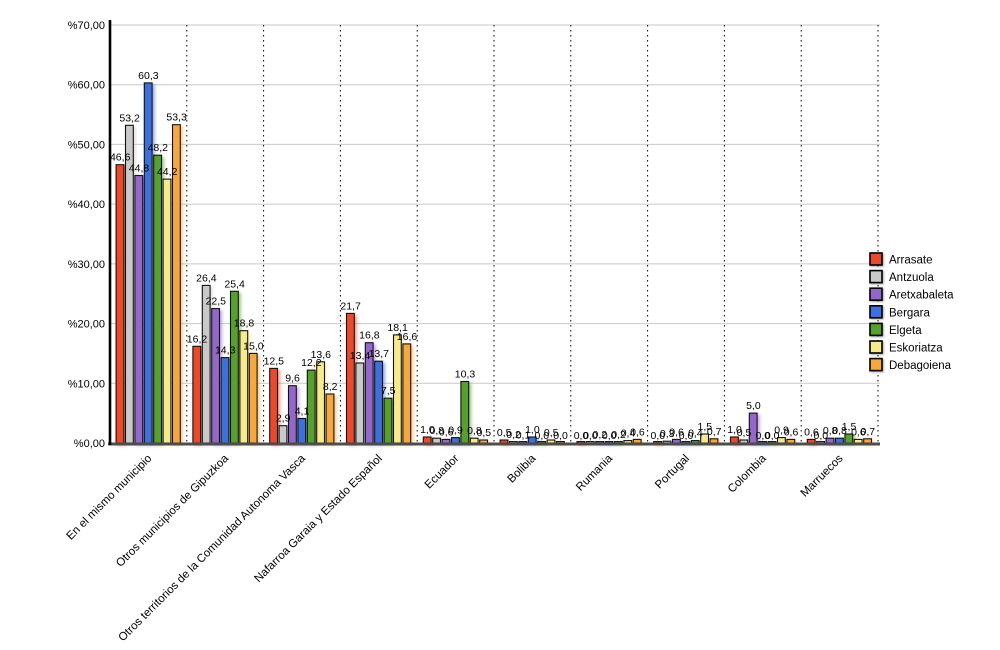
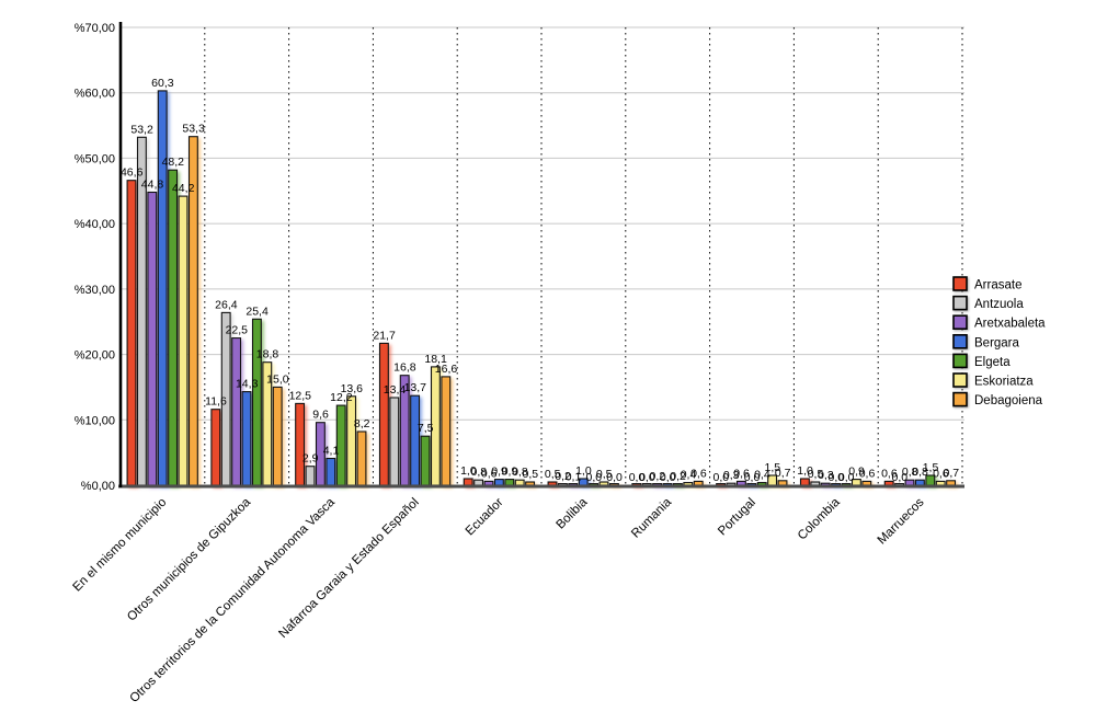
Arrasate/Otros municipios de Gipuzkoa: 16,2 -> 11,6
Elgeta/Ecuador: 10,3 -> 0,9
Aretxabaleta/Colombia: 5,0 -> 0,3
